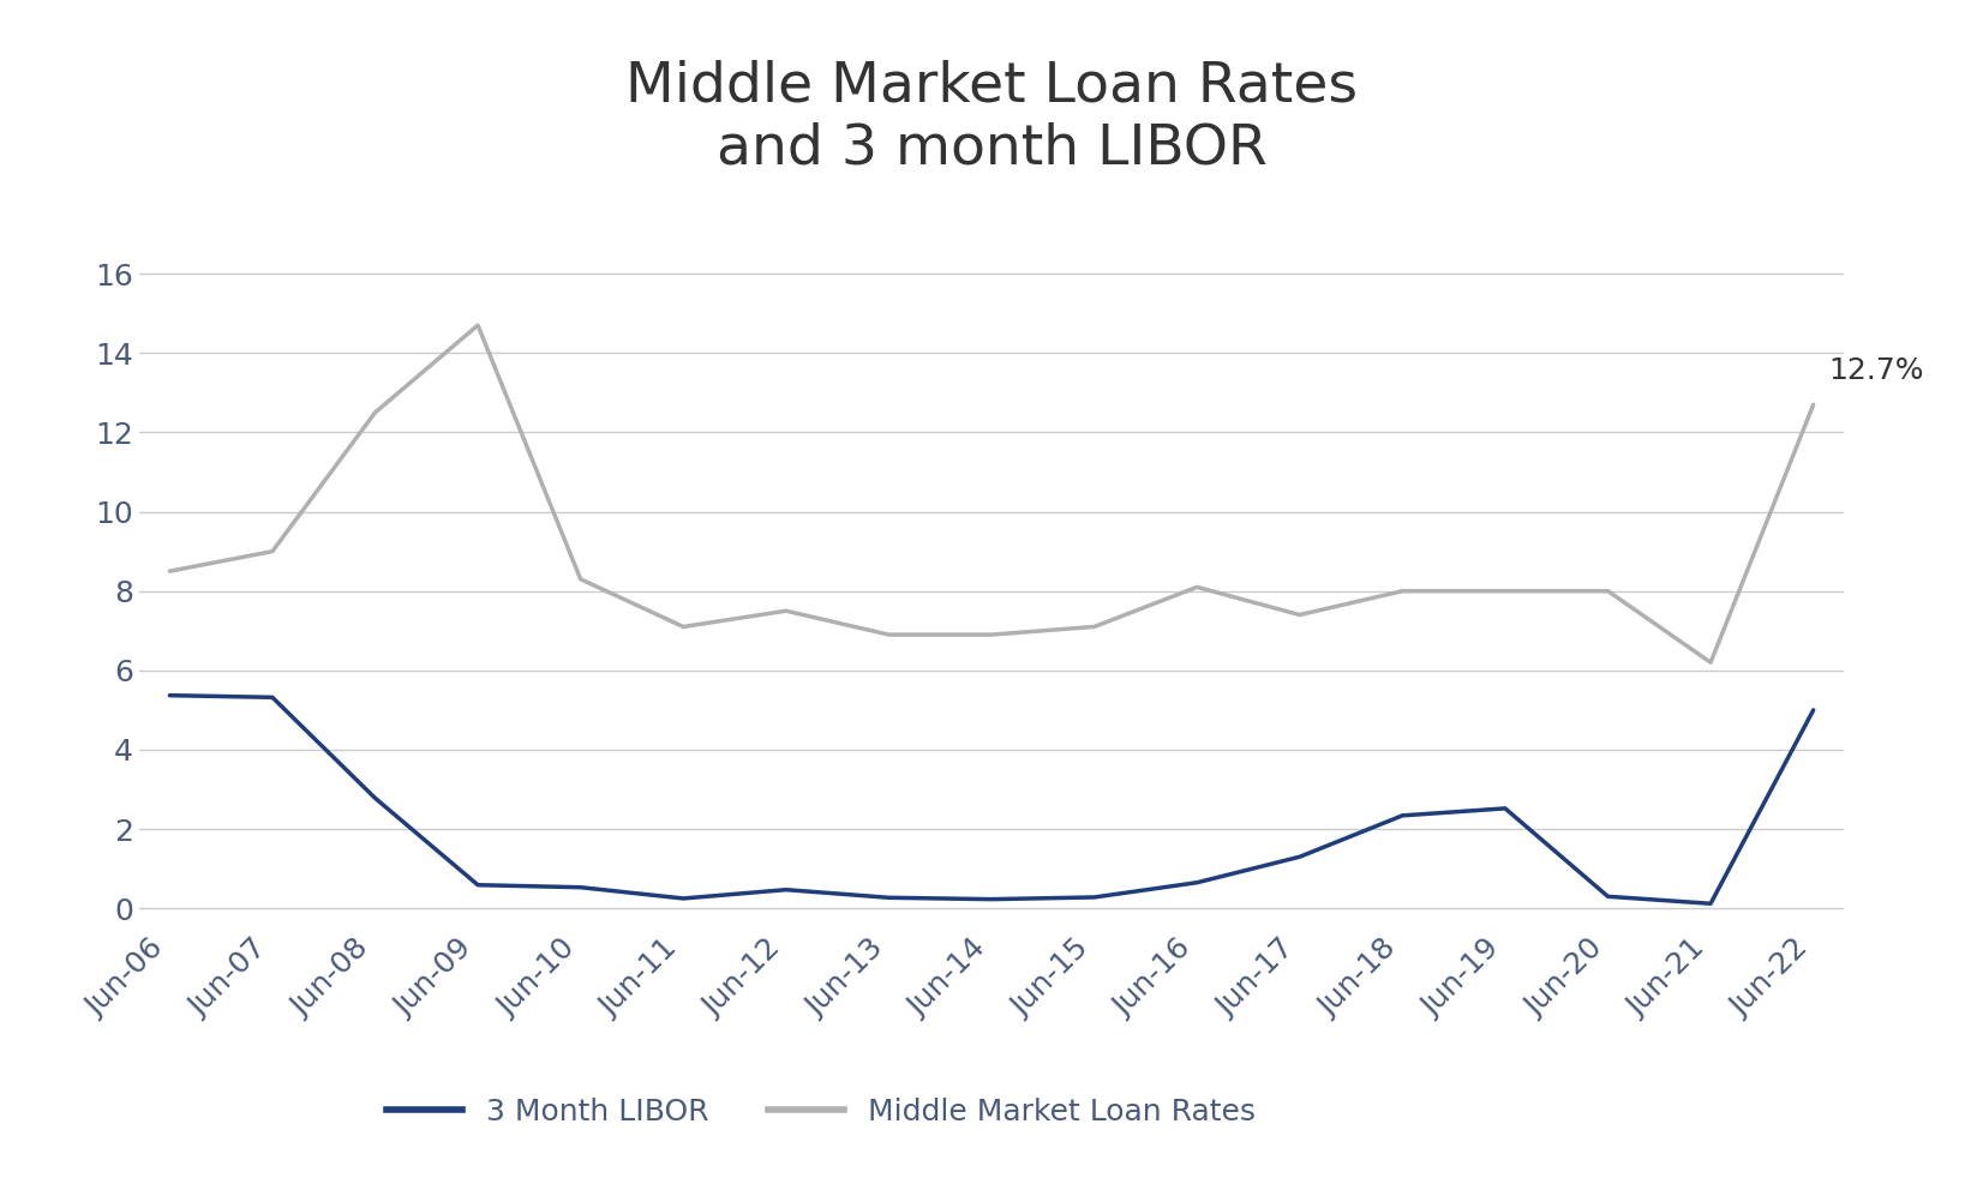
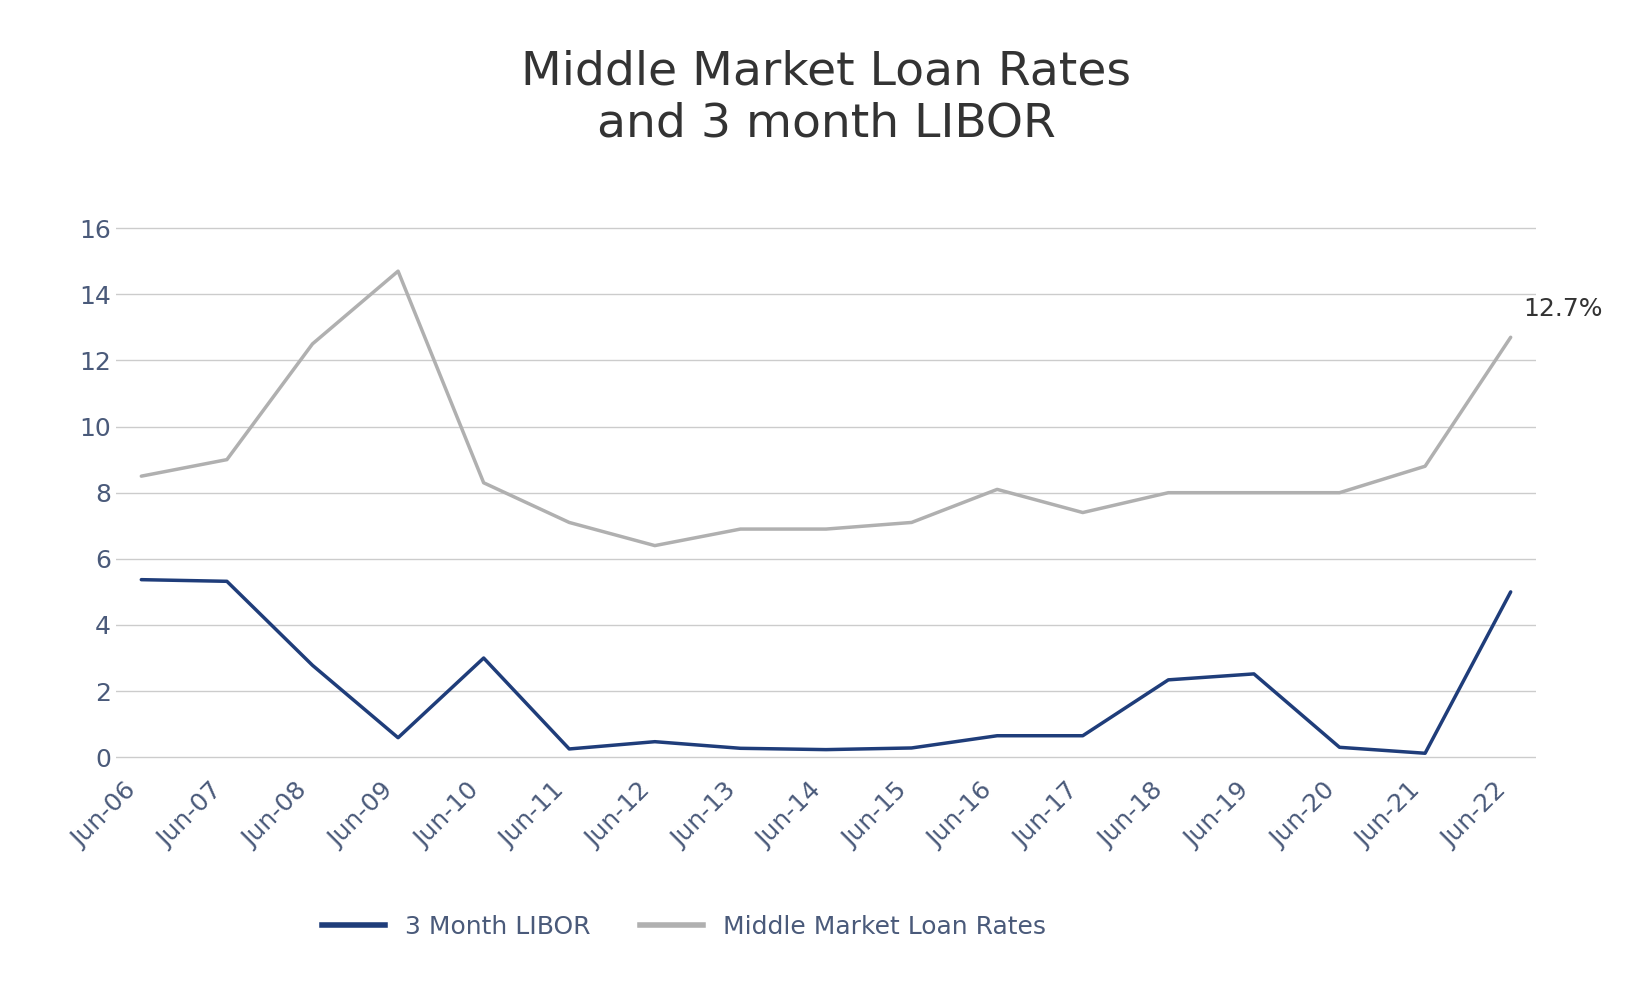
3 Month LIBOR/Jun-10: 0.53 -> 3.00
Middle Market Loan Rates/Jun-12: 7.5 -> 6.4
3 Month LIBOR/Jun-17: 1.30 -> 0.65
Middle Market Loan Rates/Jun-21: 6.2 -> 8.8
